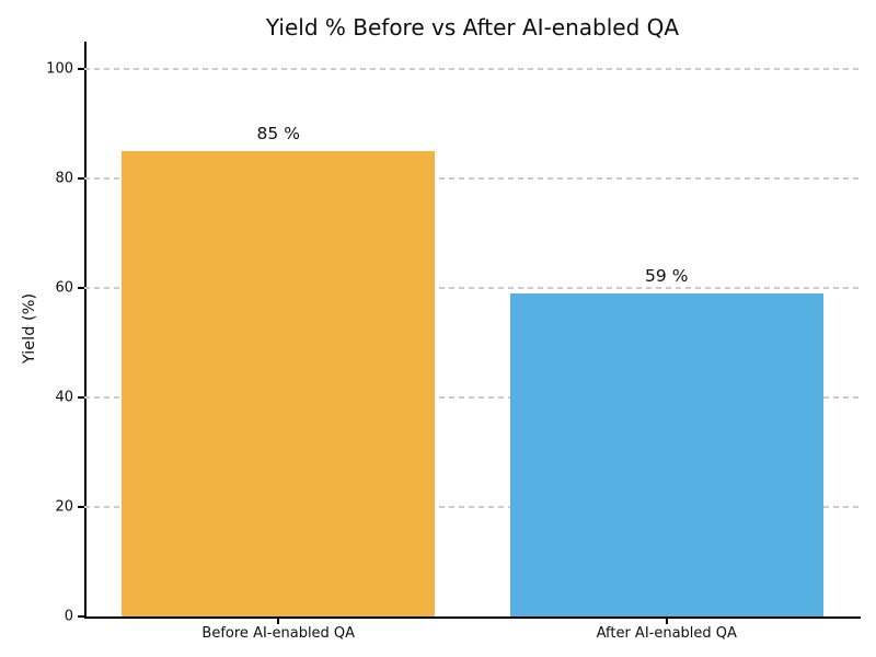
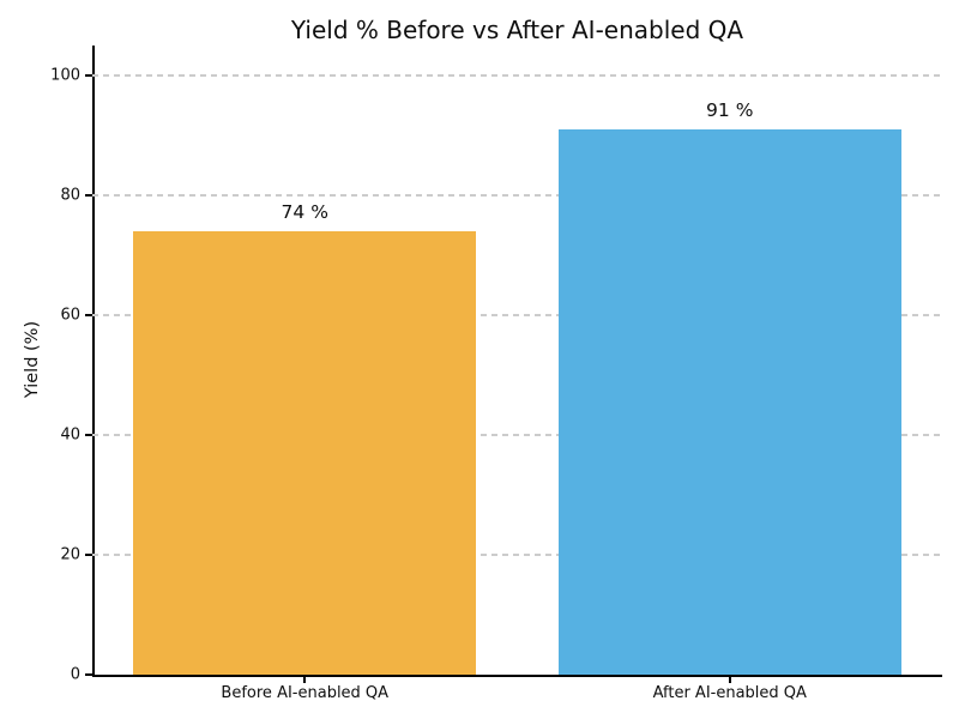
Before AI-enabled QA: 85 -> 74
After AI-enabled QA: 59 -> 91
